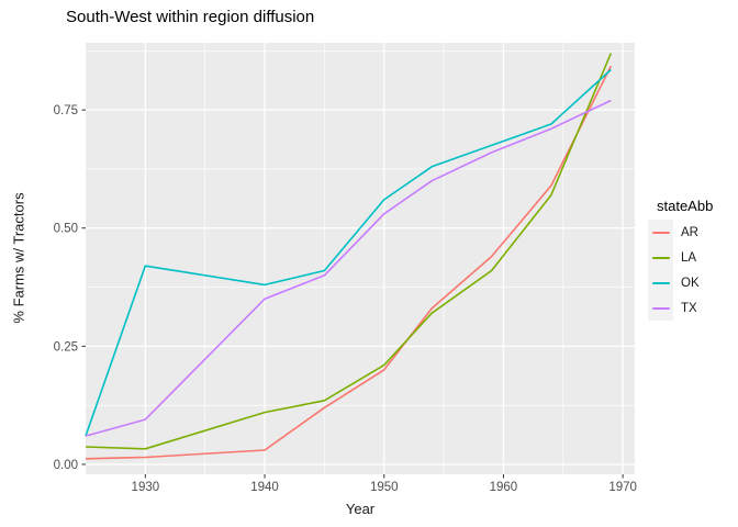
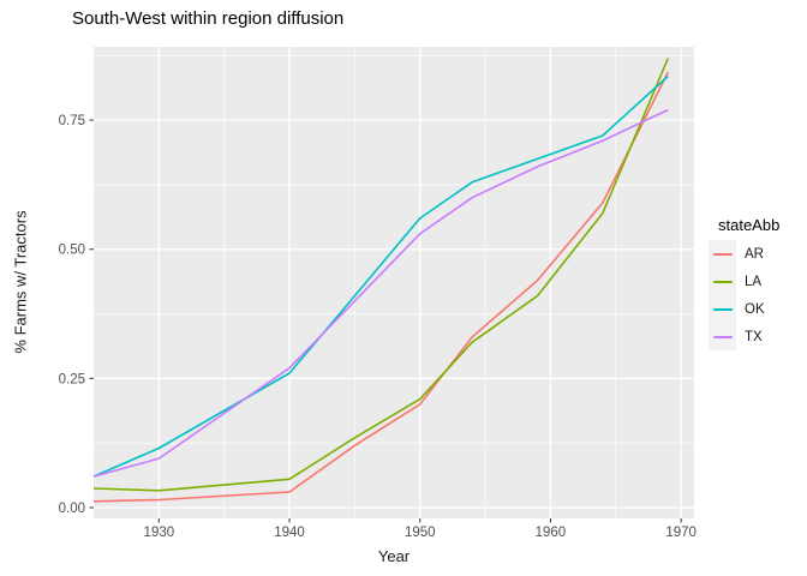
OK/1930: 0.42 -> 0.12
LA/1940: 0.11 -> 0.06
OK/1940: 0.38 -> 0.26
TX/1940: 0.35 -> 0.27
